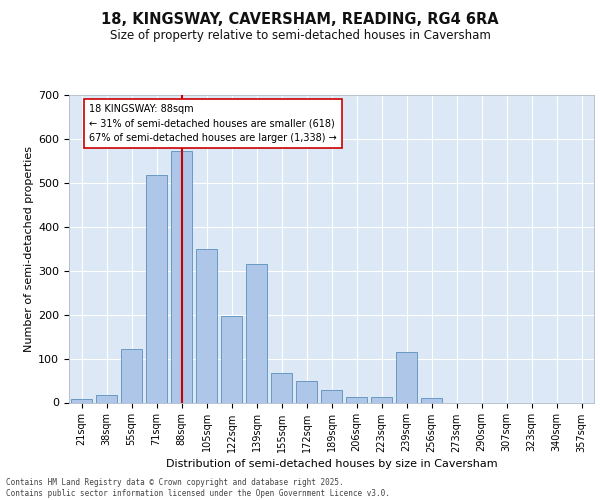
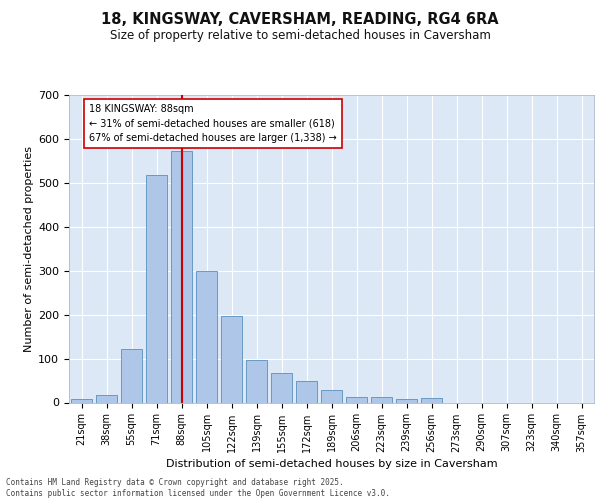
105sqm: 350 -> 300
139sqm: 315 -> 96
239sqm: 115 -> 8
